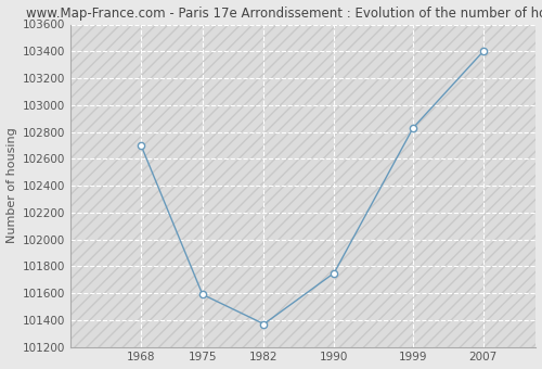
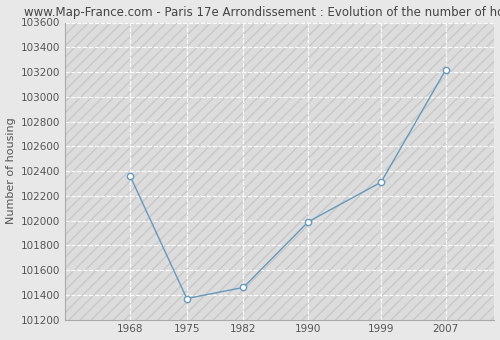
1968: 102700 -> 102360
1975: 101590 -> 101370
1982: 101370 -> 101460
1990: 101750 -> 101990
1999: 102830 -> 102310
2007: 103400 -> 103220
